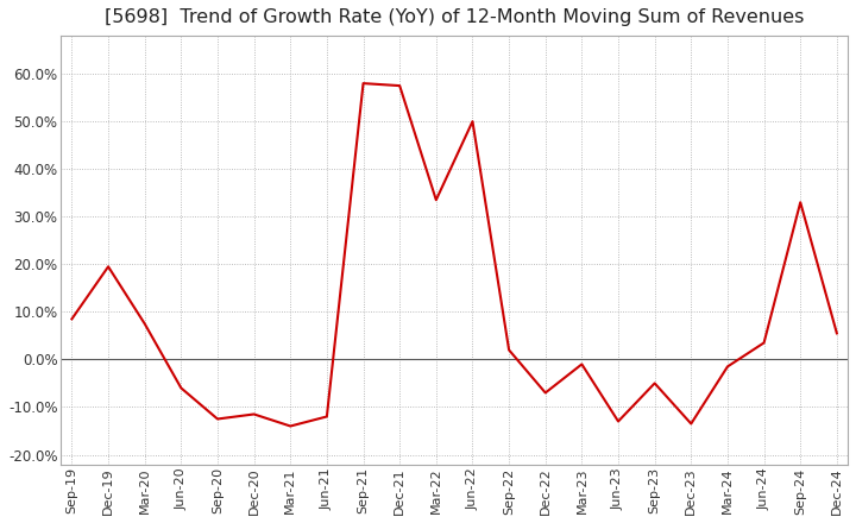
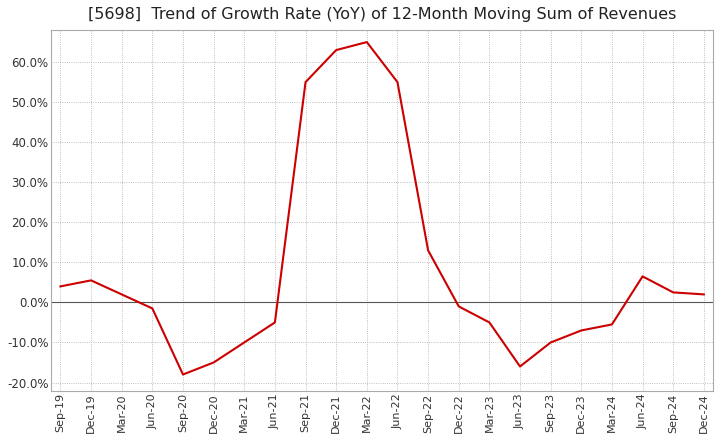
Sep-19: 8.5% -> 4.0%
Dec-19: 19.5% -> 5.5%
Mar-20: 7.5% -> 2.0%
Jun-20: -6.0% -> -1.5%
Sep-20: -12.5% -> -18.0%
Dec-20: -11.5% -> -15.0%
Mar-21: -14.0% -> -10.0%
Jun-21: -12.0% -> -5.0%
Sep-21: 58.0% -> 55.0%
Dec-21: 57.5% -> 63.0%
Mar-22: 33.5% -> 65.0%
Jun-22: 50.0% -> 55.0%
Sep-22: 2.0% -> 13.0%
Dec-22: -7.0% -> -1.0%
Mar-23: -1.0% -> -5.0%
Jun-23: -13.0% -> -16.0%
Sep-23: -5.0% -> -10.0%
Dec-23: -13.5% -> -7.0%
Mar-24: -1.5% -> -5.5%
Jun-24: 3.5% -> 6.5%
Sep-24: 33.0% -> 2.5%
Dec-24: 5.5% -> 2.0%
